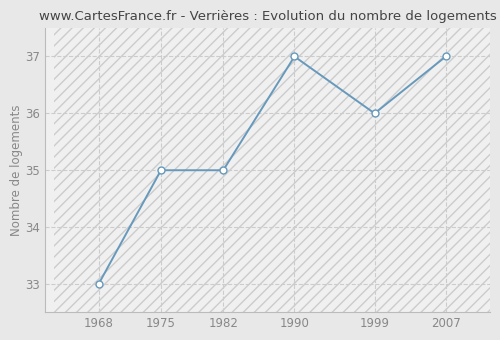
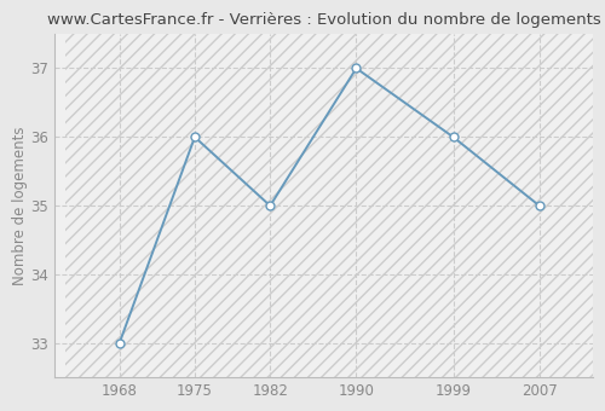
1975: 35 -> 36
2007: 37 -> 35
